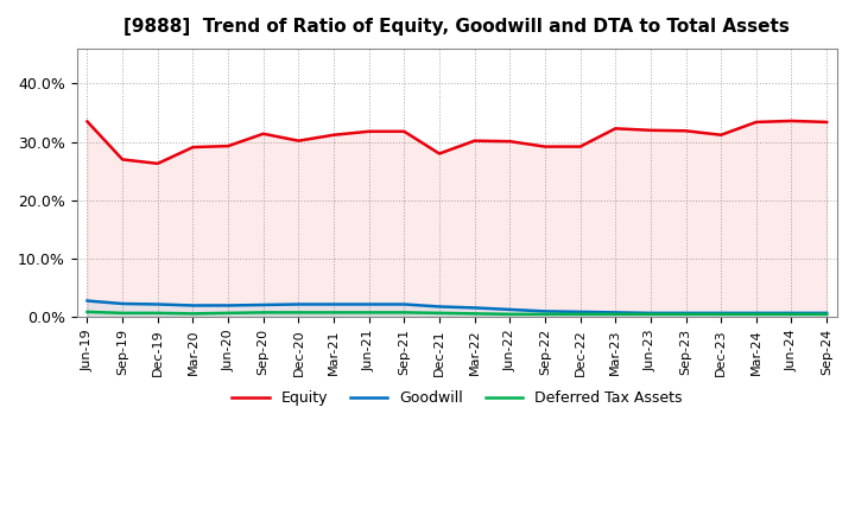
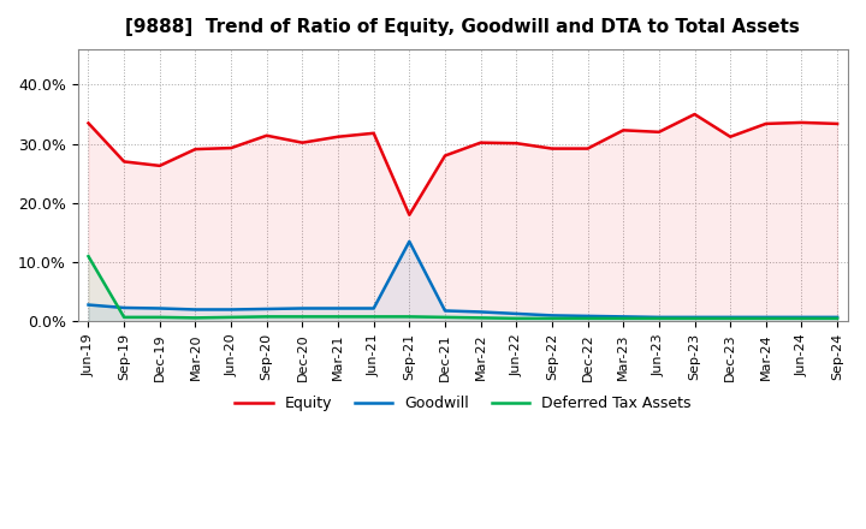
Deferred Tax Assets/Jun-19: 0.9% -> 11.0%
Equity/Sep-21: 31.8% -> 18.0%
Goodwill/Sep-21: 2.2% -> 13.5%
Equity/Sep-23: 31.9% -> 35.0%
